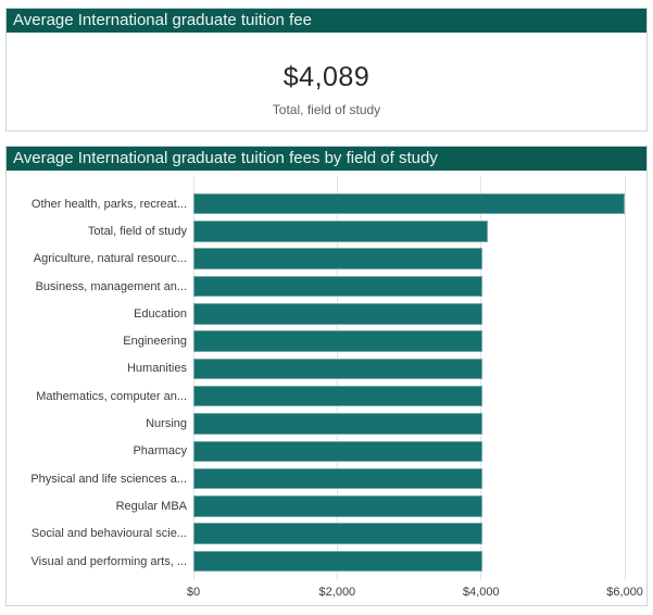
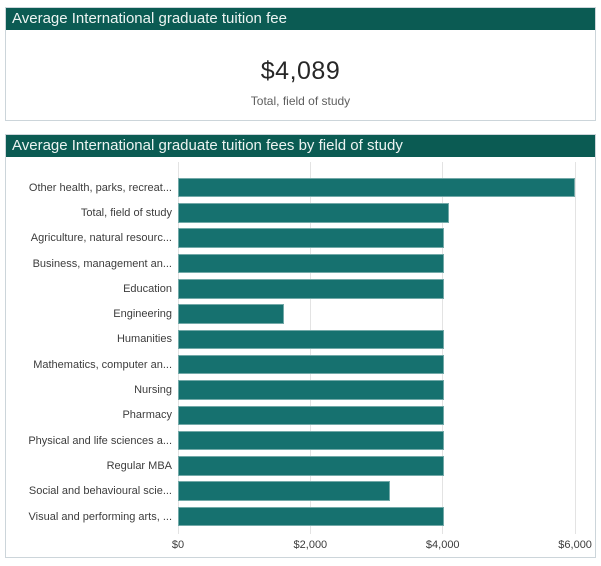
Engineering: $4000 -> $1600
Social and behavioural scie...: $4000 -> $3200
